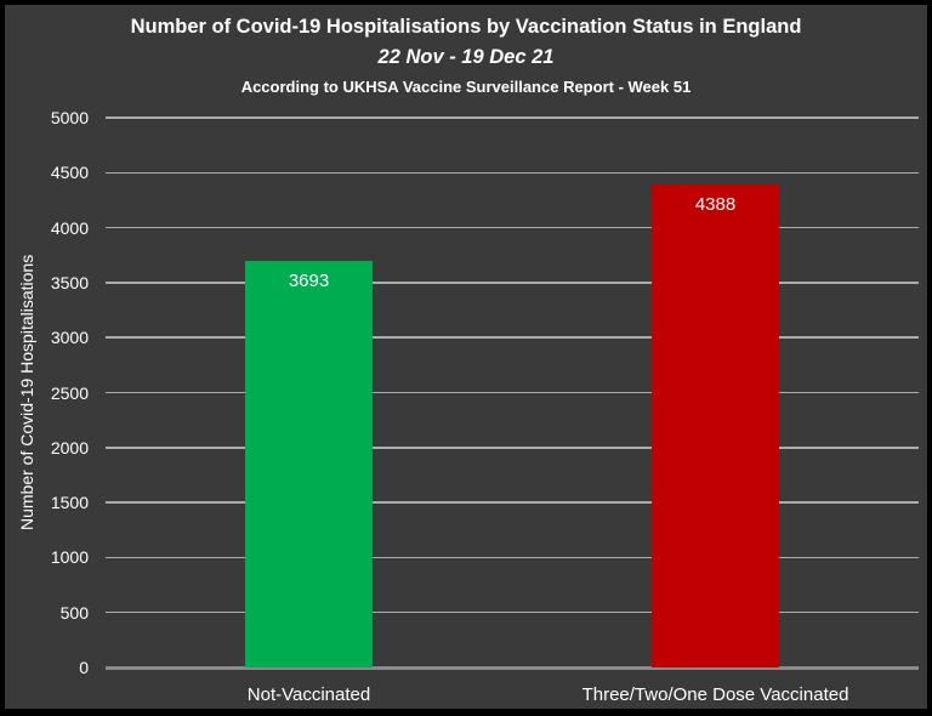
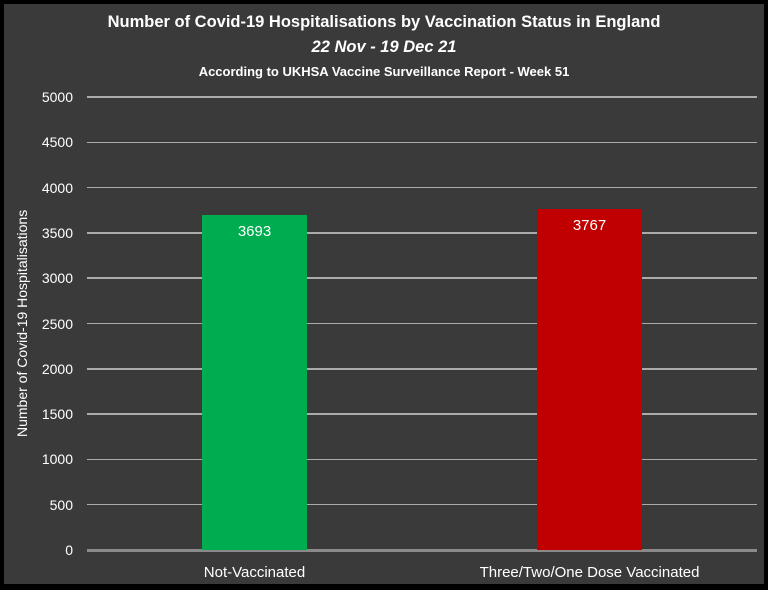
Three/Two/One Dose Vaccinated: 4388 -> 3767
